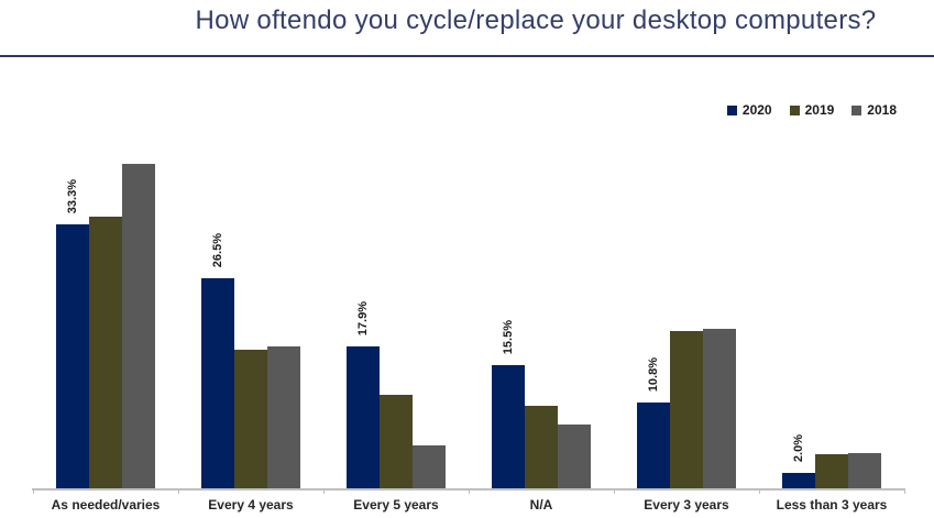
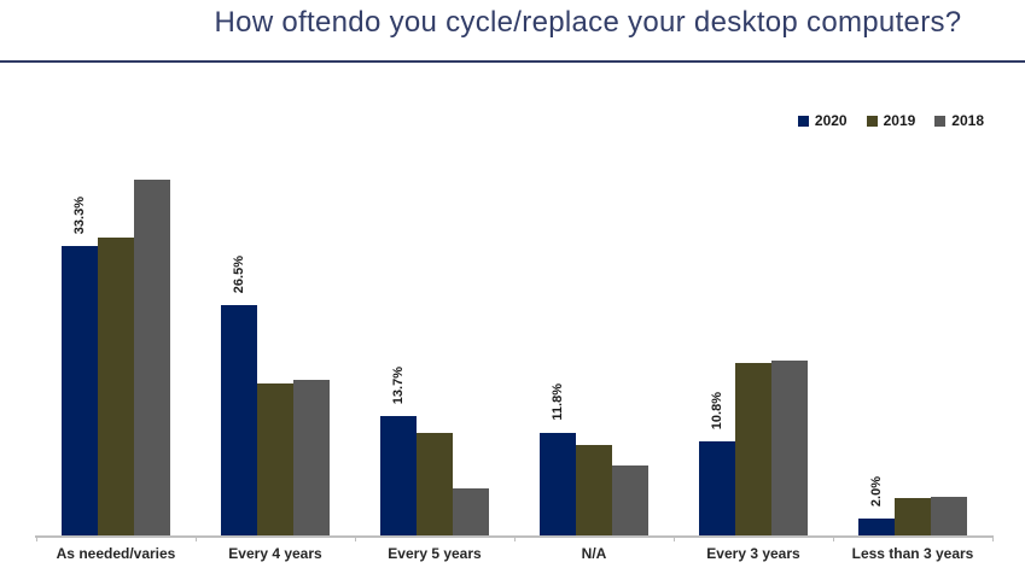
2020/Every 5 years: 17.9% -> 13.7%
2020/N/A: 15.5% -> 11.8%
